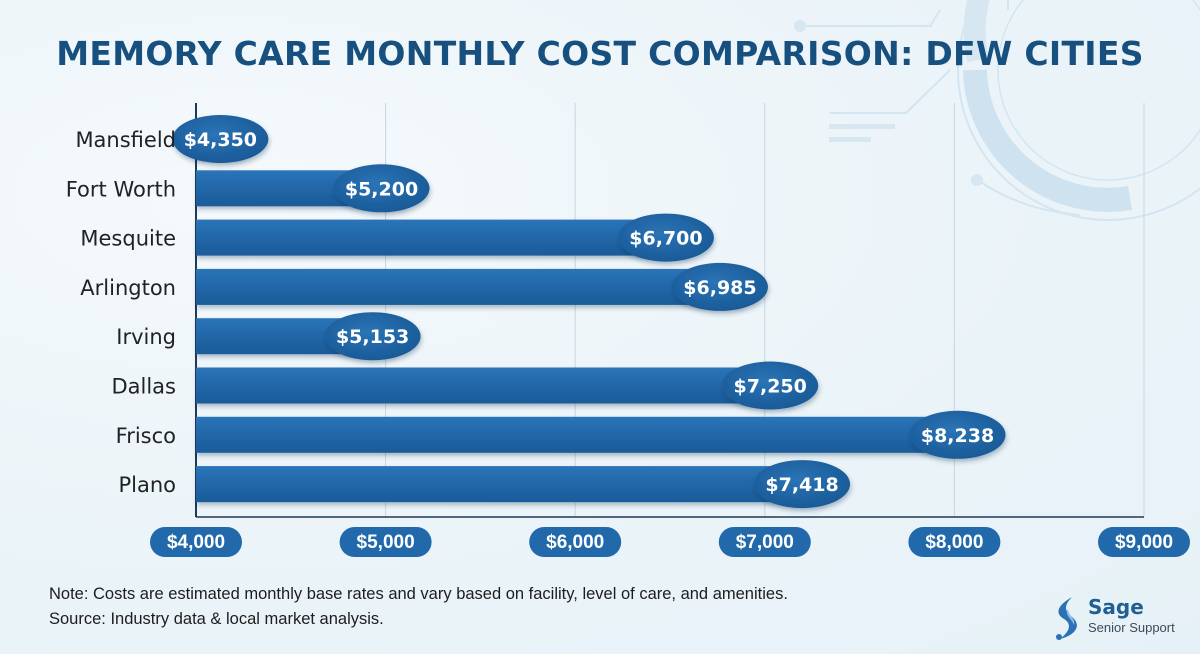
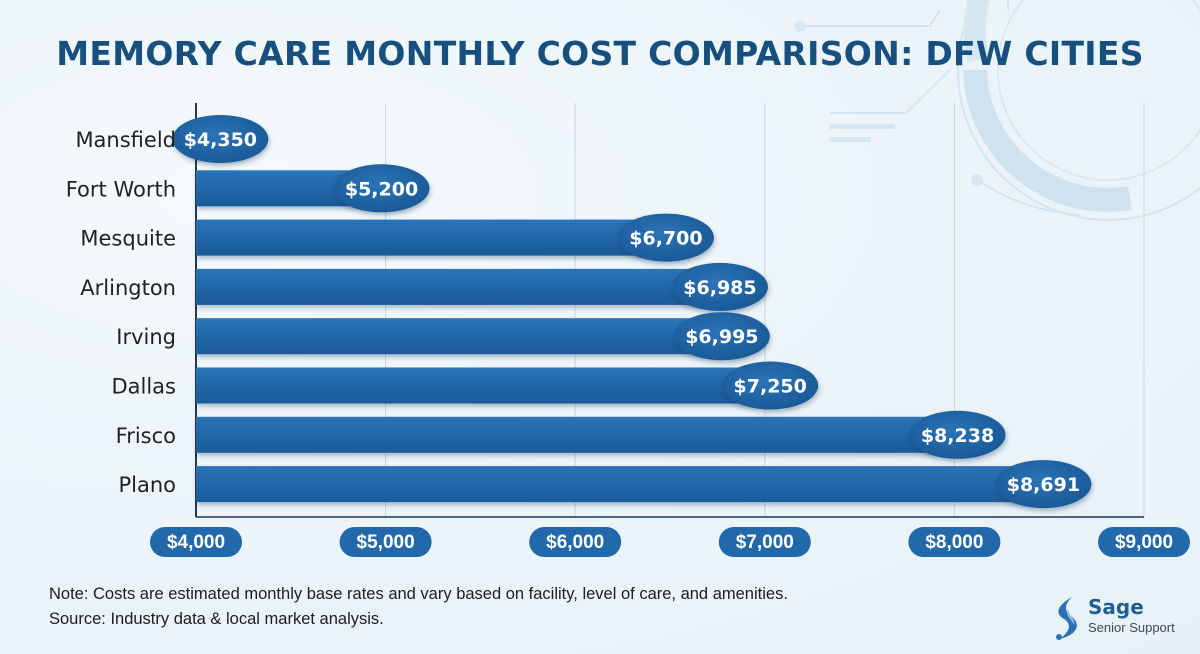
Irving: $5,153 -> $6,995
Plano: $7,418 -> $8,691
